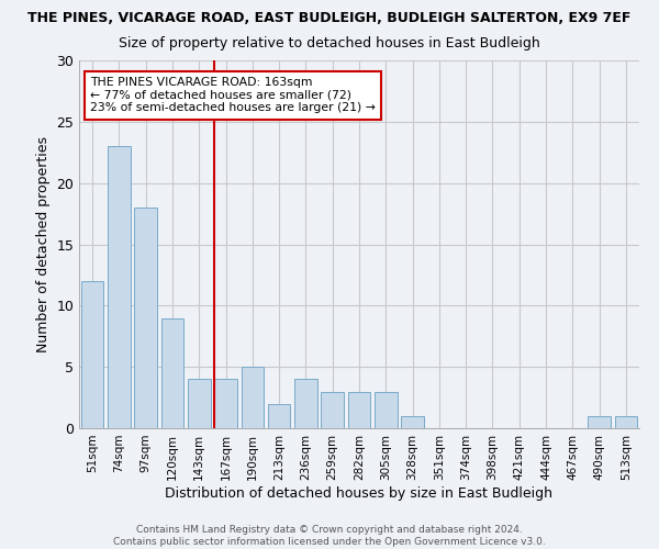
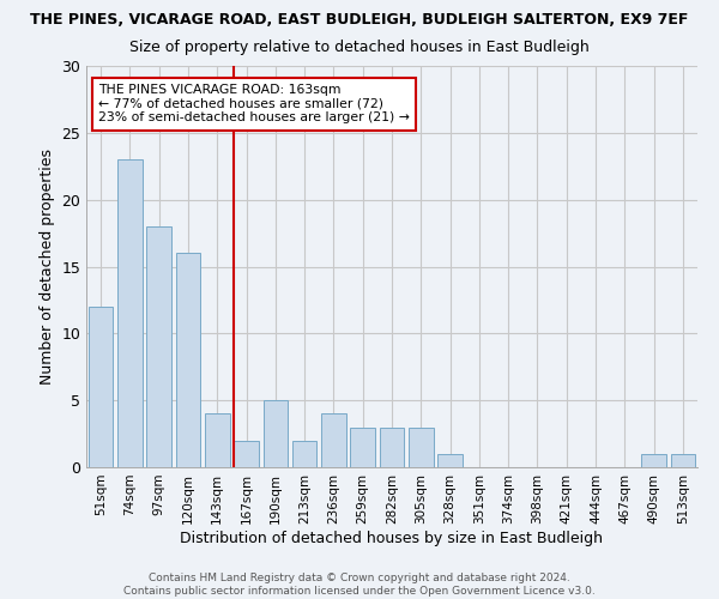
120sqm: 9 -> 16
167sqm: 4 -> 2
